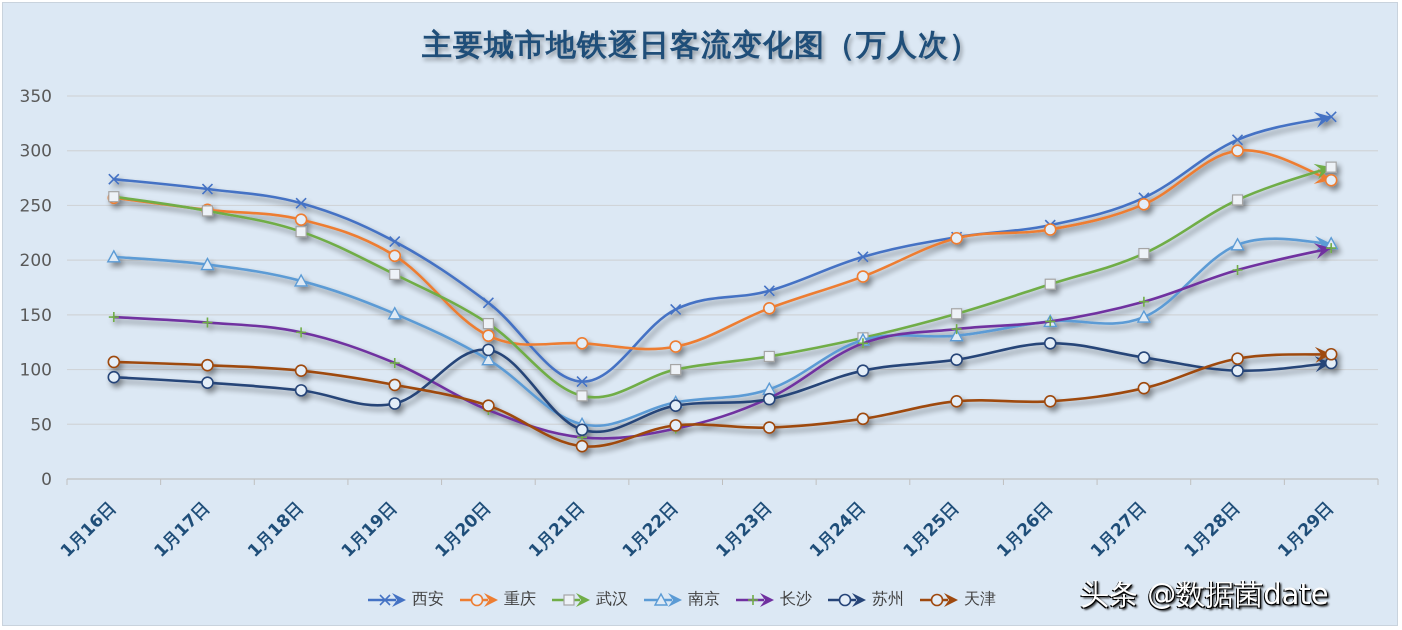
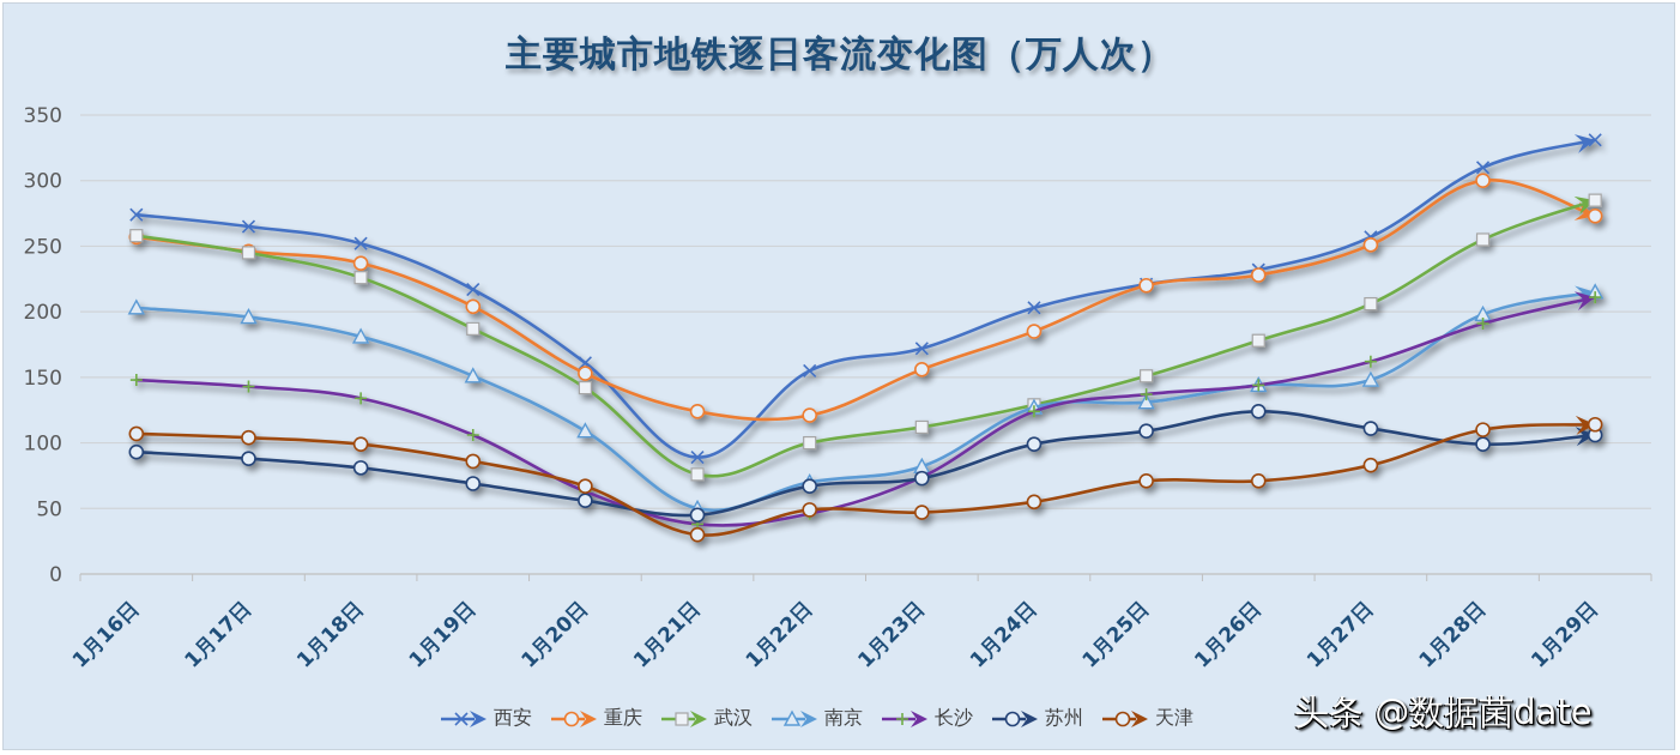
重庆/1月20日: 131 -> 153
苏州/1月20日: 118 -> 56
南京/1月28日: 214 -> 198
